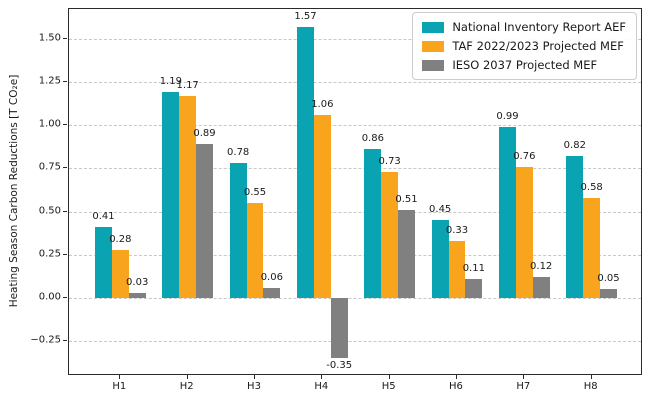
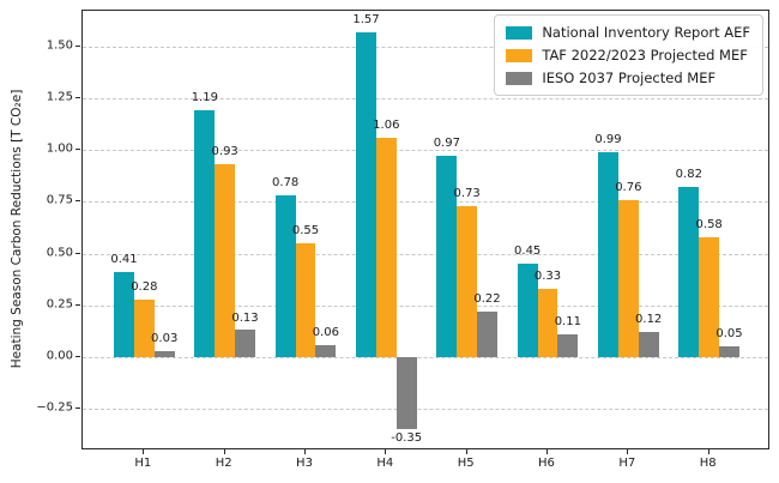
TAF 2022/2023 Projected MEF/H2: 1.17 -> 0.93
IESO 2037 Projected MEF/H2: 0.89 -> 0.13
National Inventory Report AEF/H5: 0.86 -> 0.97
IESO 2037 Projected MEF/H5: 0.51 -> 0.22
